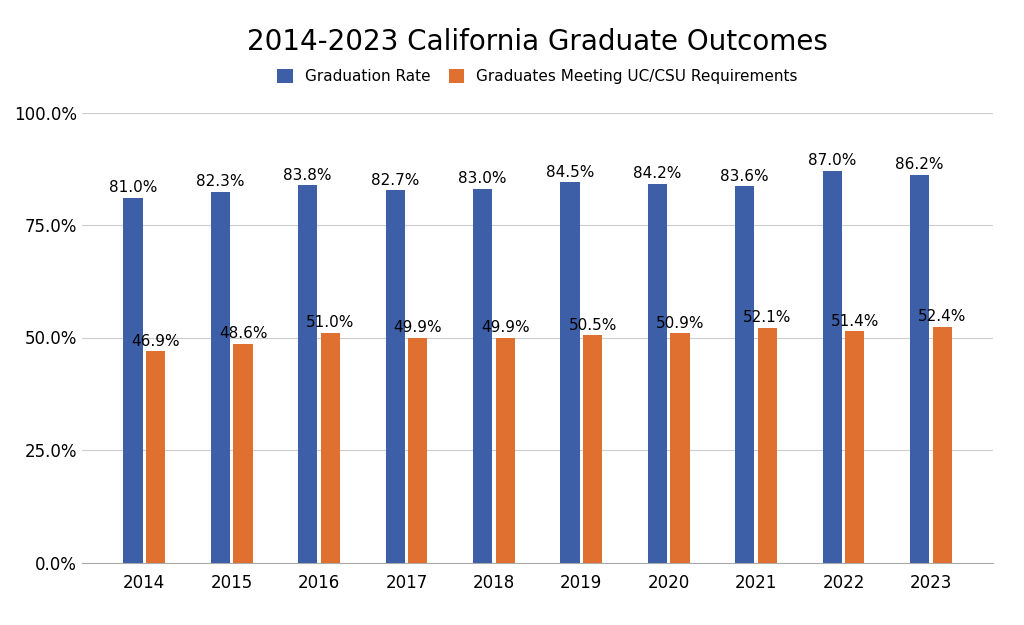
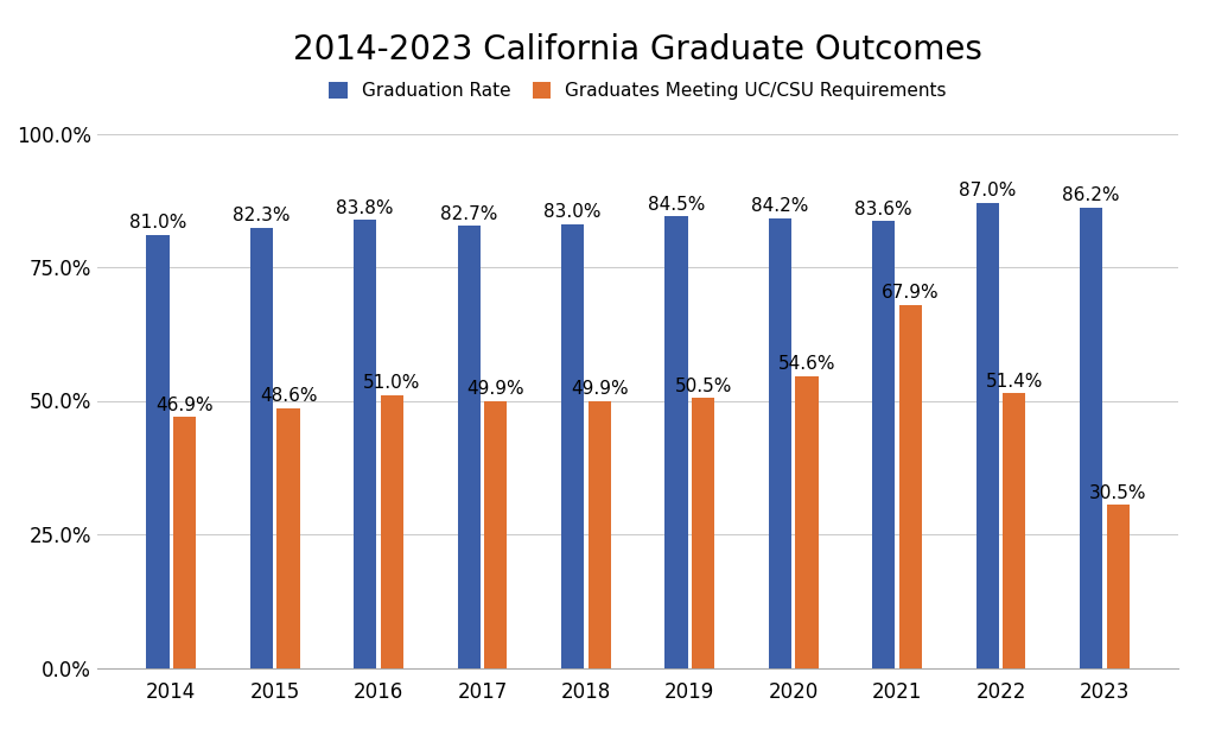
Graduates Meeting UC/CSU Requirements/2020: 50.9% -> 54.6%
Graduates Meeting UC/CSU Requirements/2021: 52.1% -> 67.9%
Graduates Meeting UC/CSU Requirements/2023: 52.4% -> 30.5%
